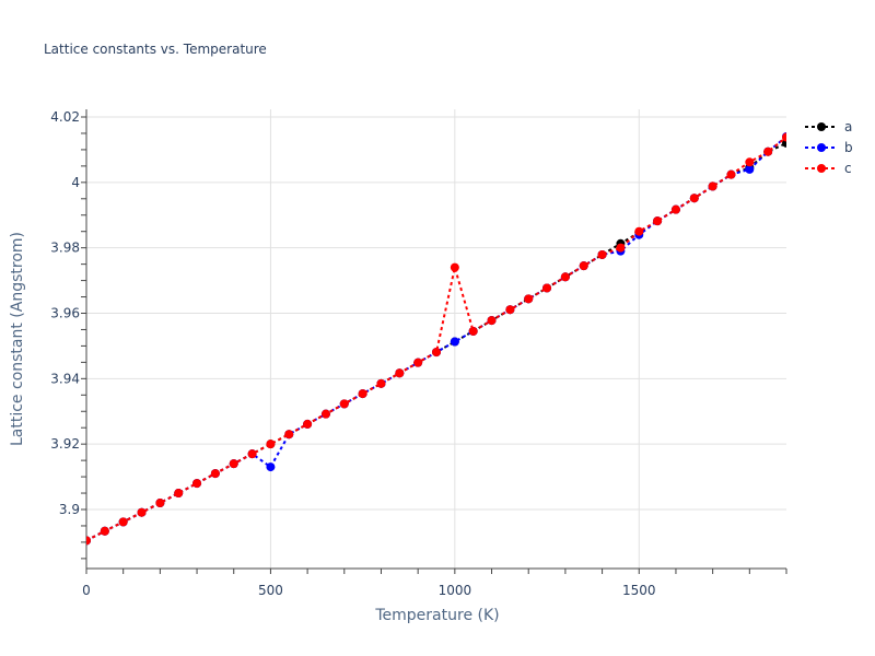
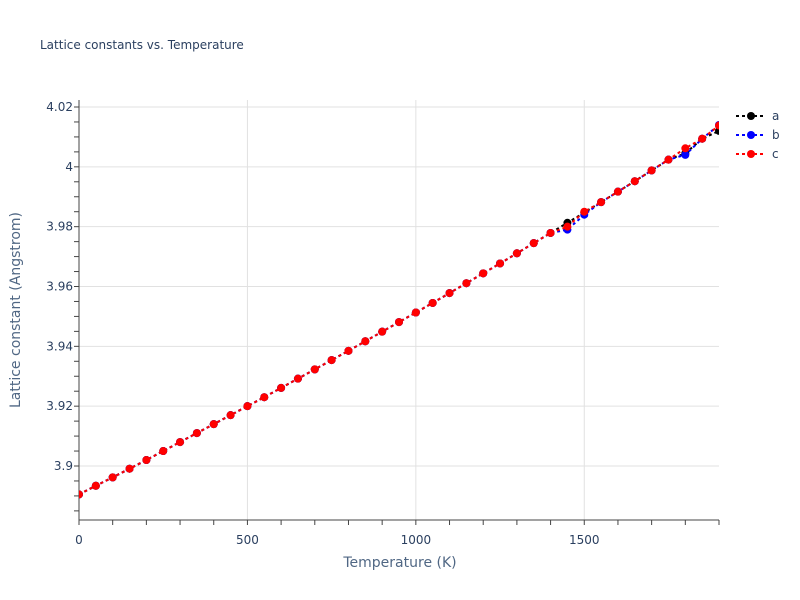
b/500: 3.913 -> 3.920
c/1000: 3.974 -> 3.951
